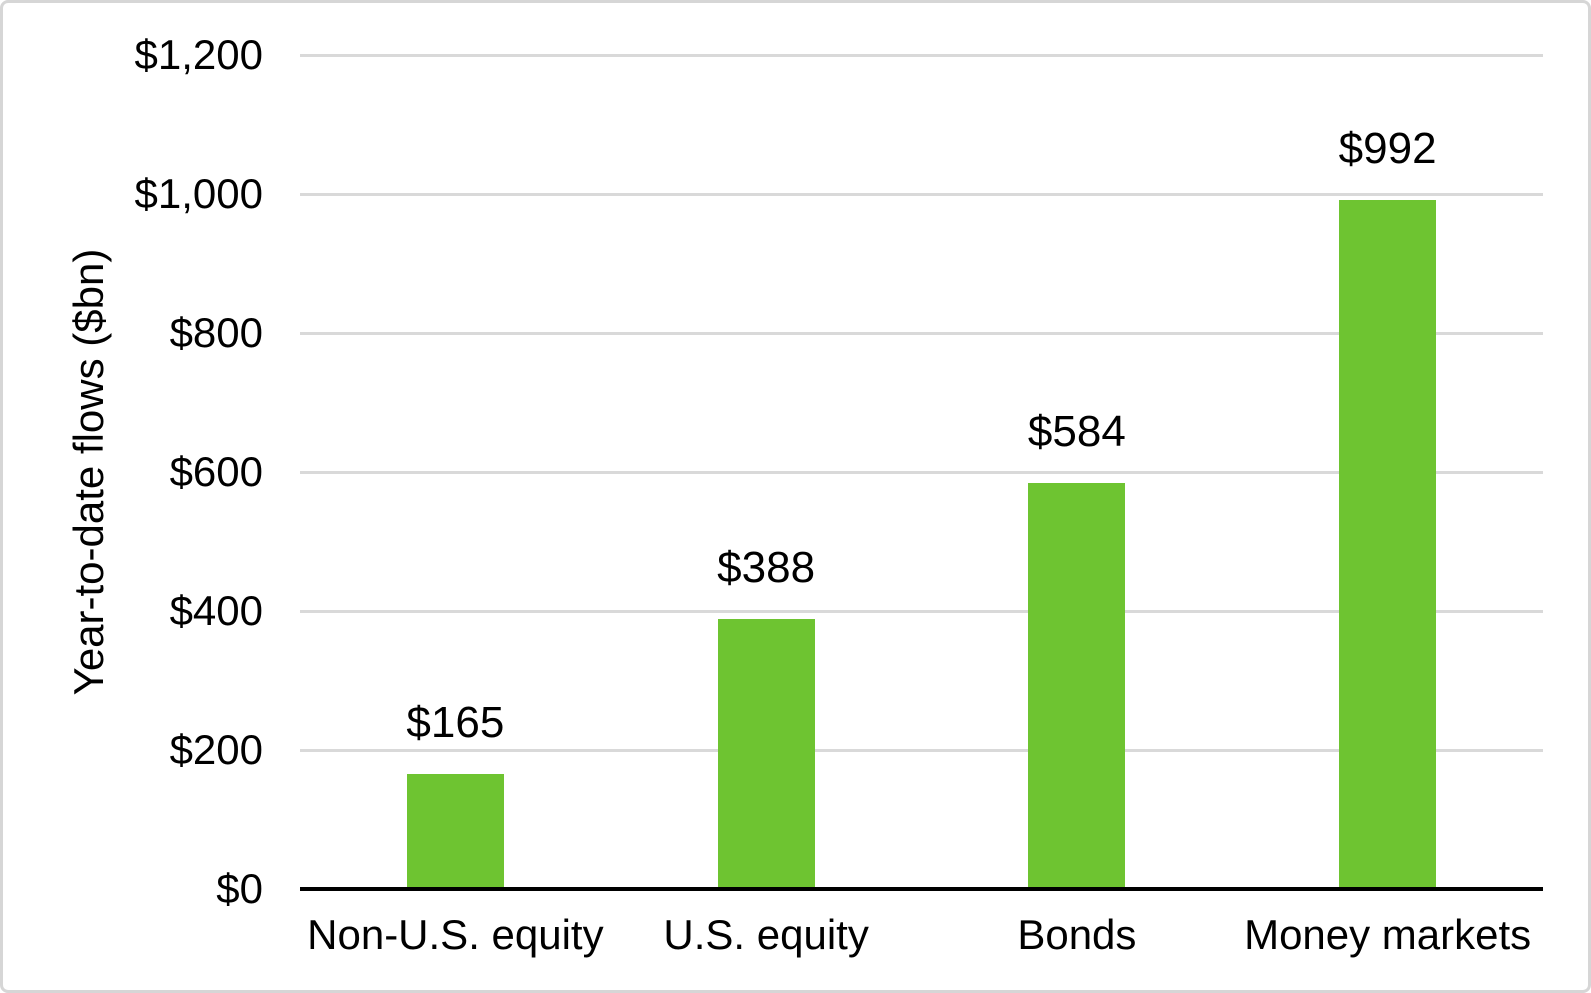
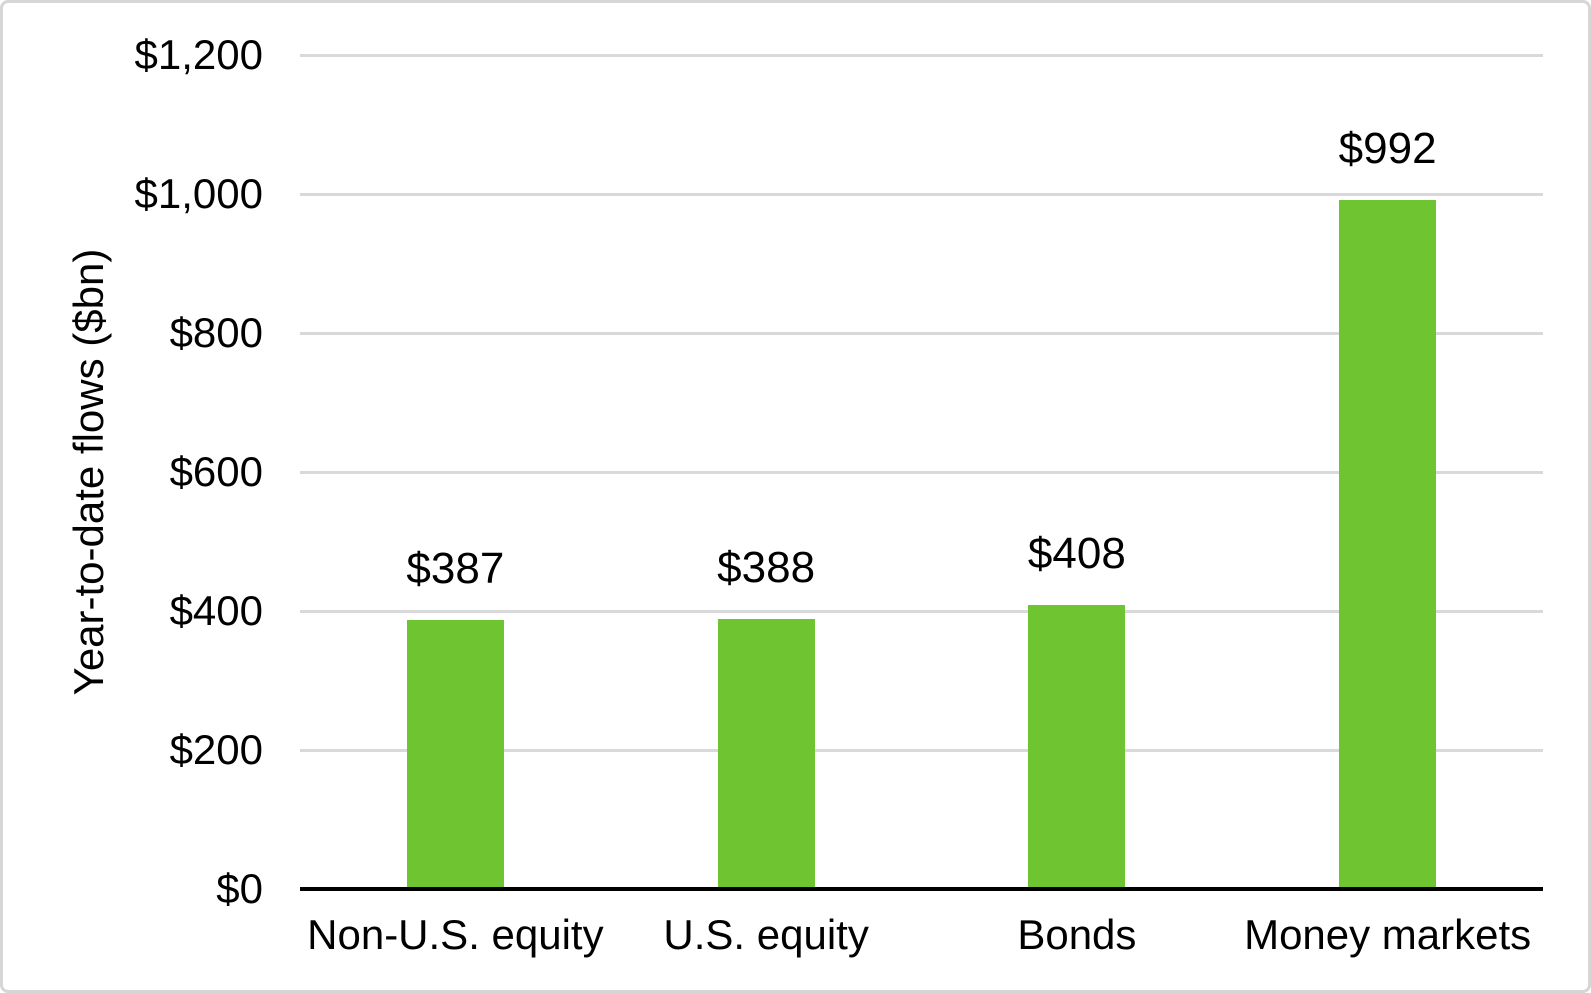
Non-U.S. equity: $165 -> $387
Bonds: $584 -> $408
